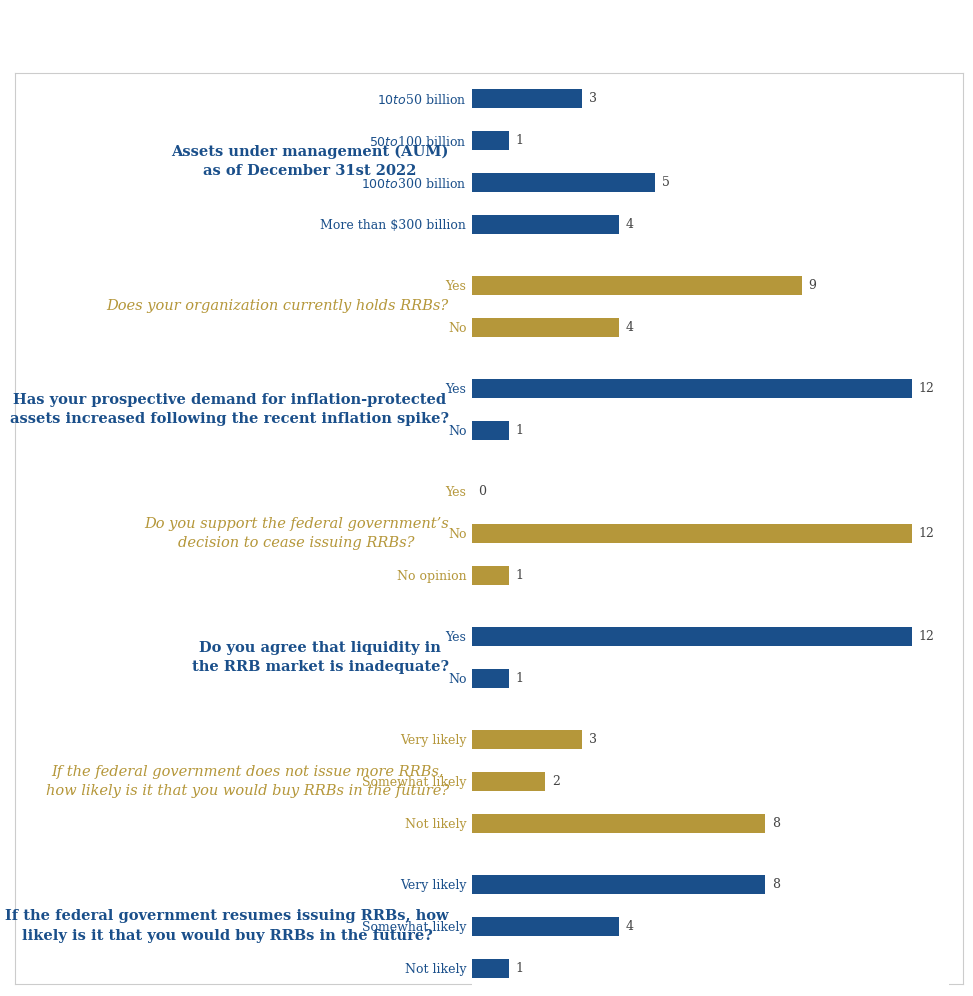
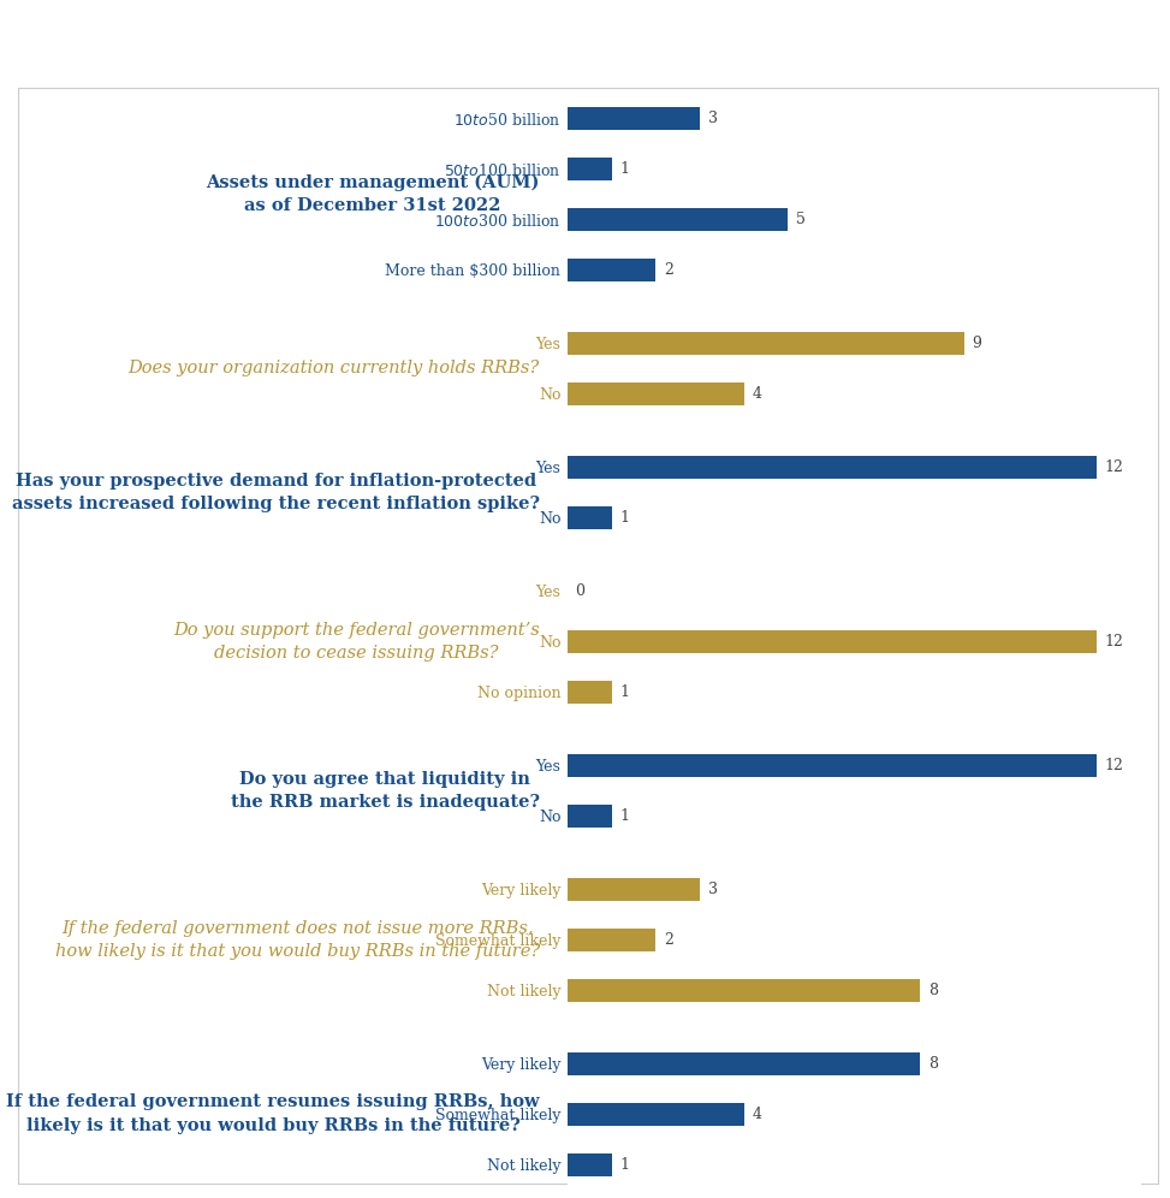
More than $300 billion: 4 -> 2
